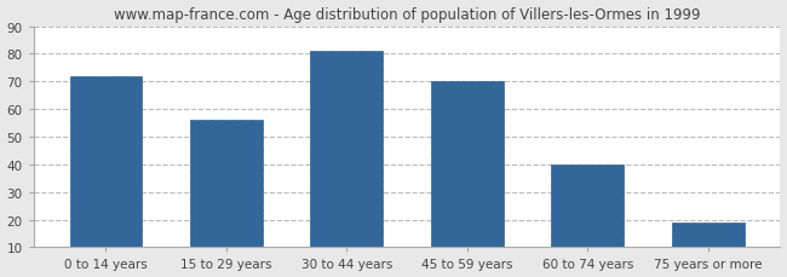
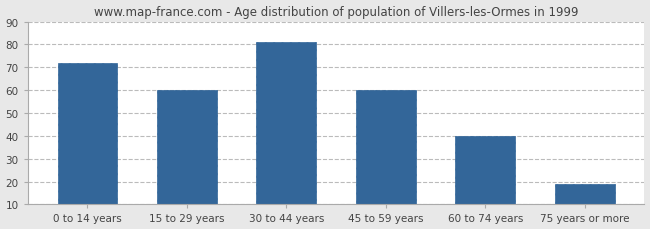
15 to 29 years: 56 -> 60
45 to 59 years: 70 -> 60
